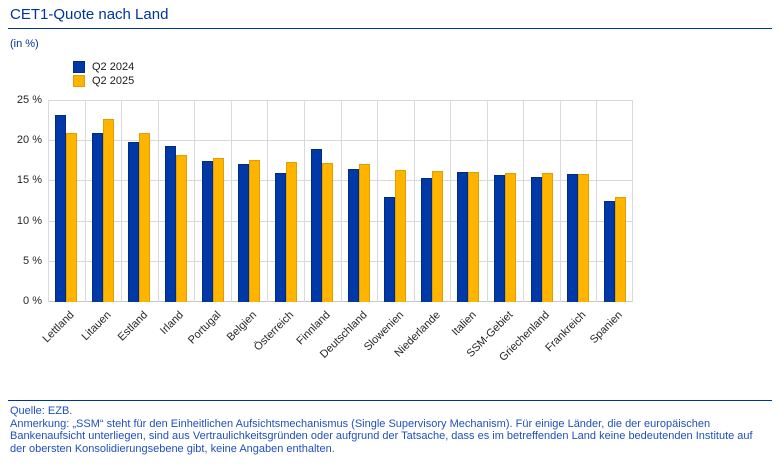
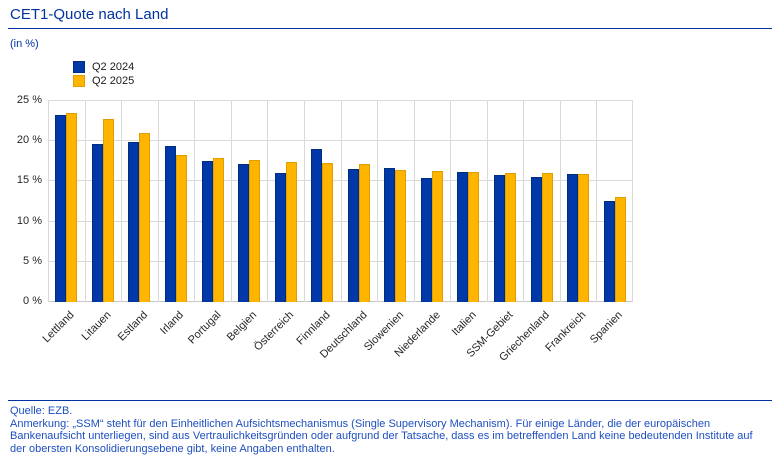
Q2 2025/Lettland: 21% -> 24%
Q2 2024/Litauen: 21% -> 20%
Q2 2024/Slowenien: 13% -> 17%
